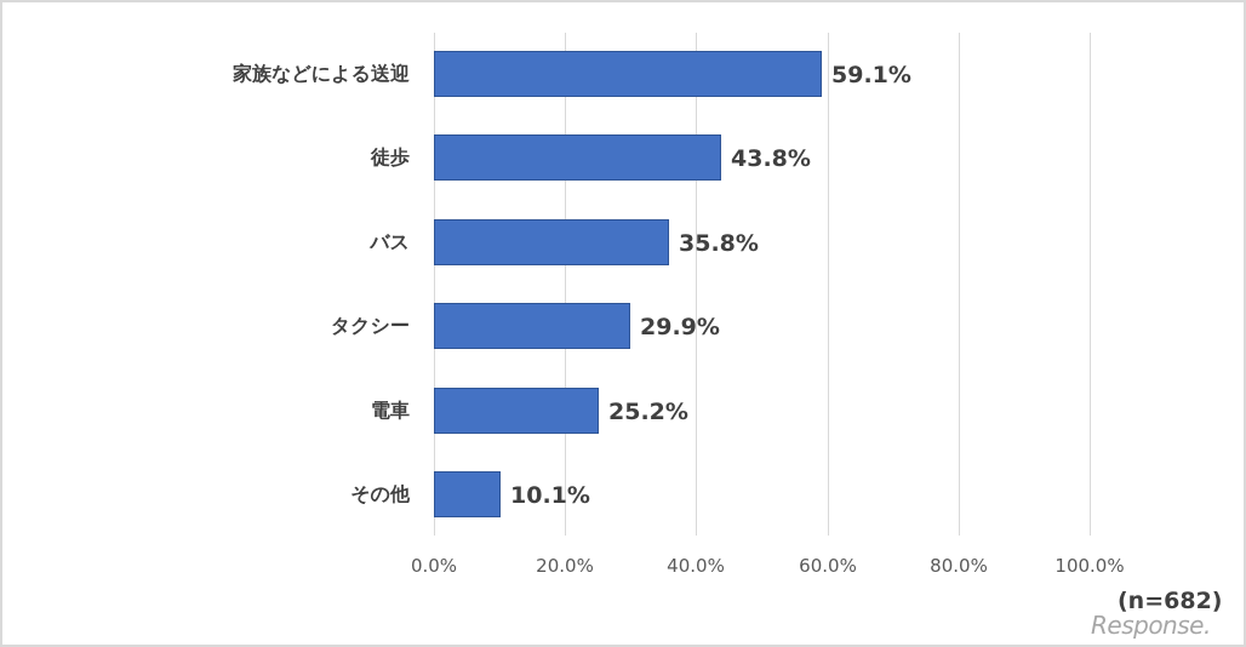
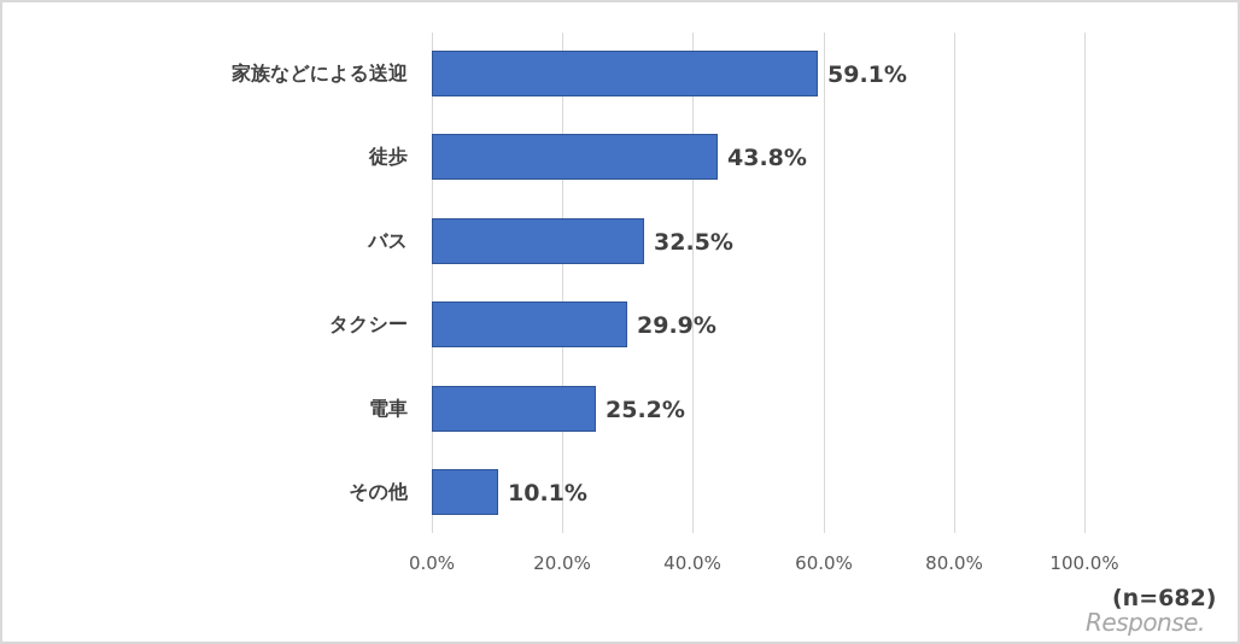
バス: 35.8% -> 32.5%
